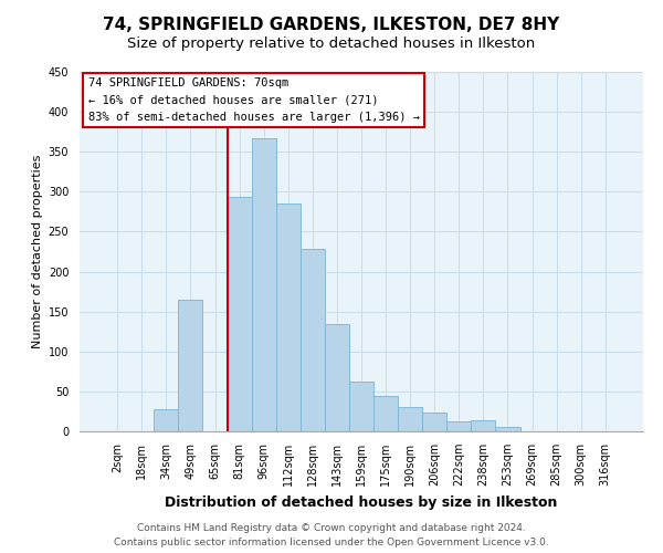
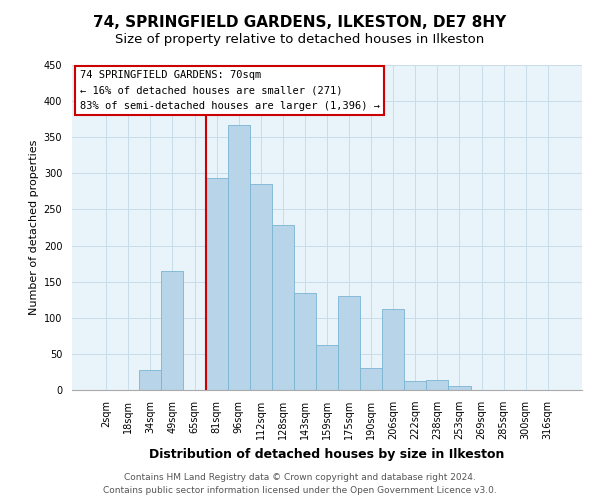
175sqm: 44 -> 130
206sqm: 23 -> 112
